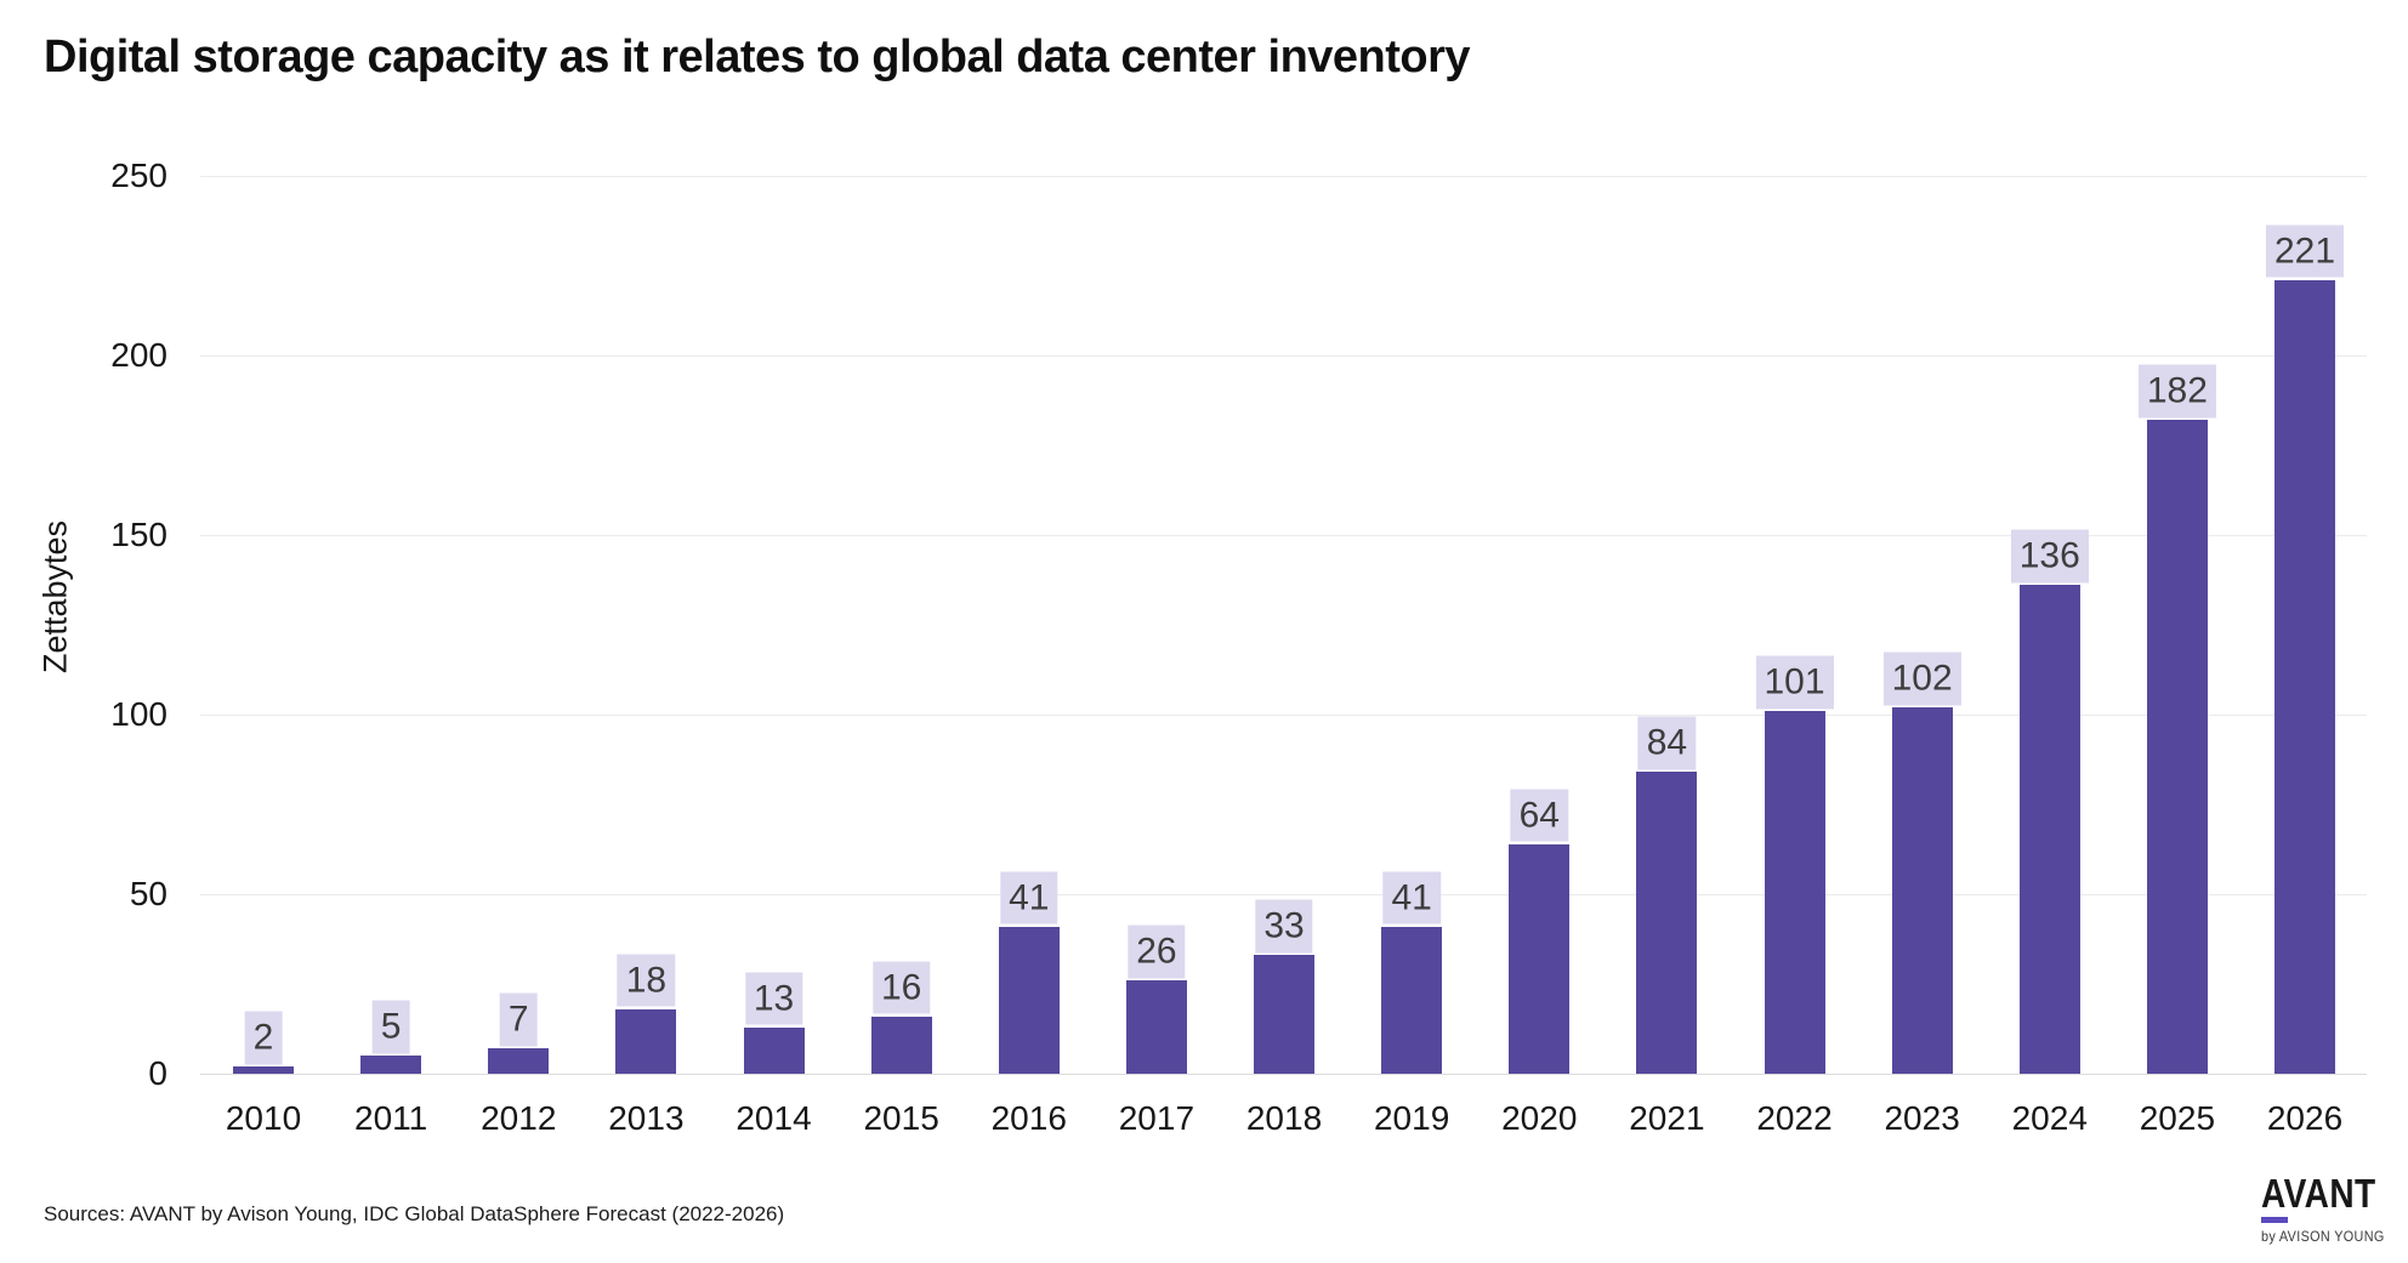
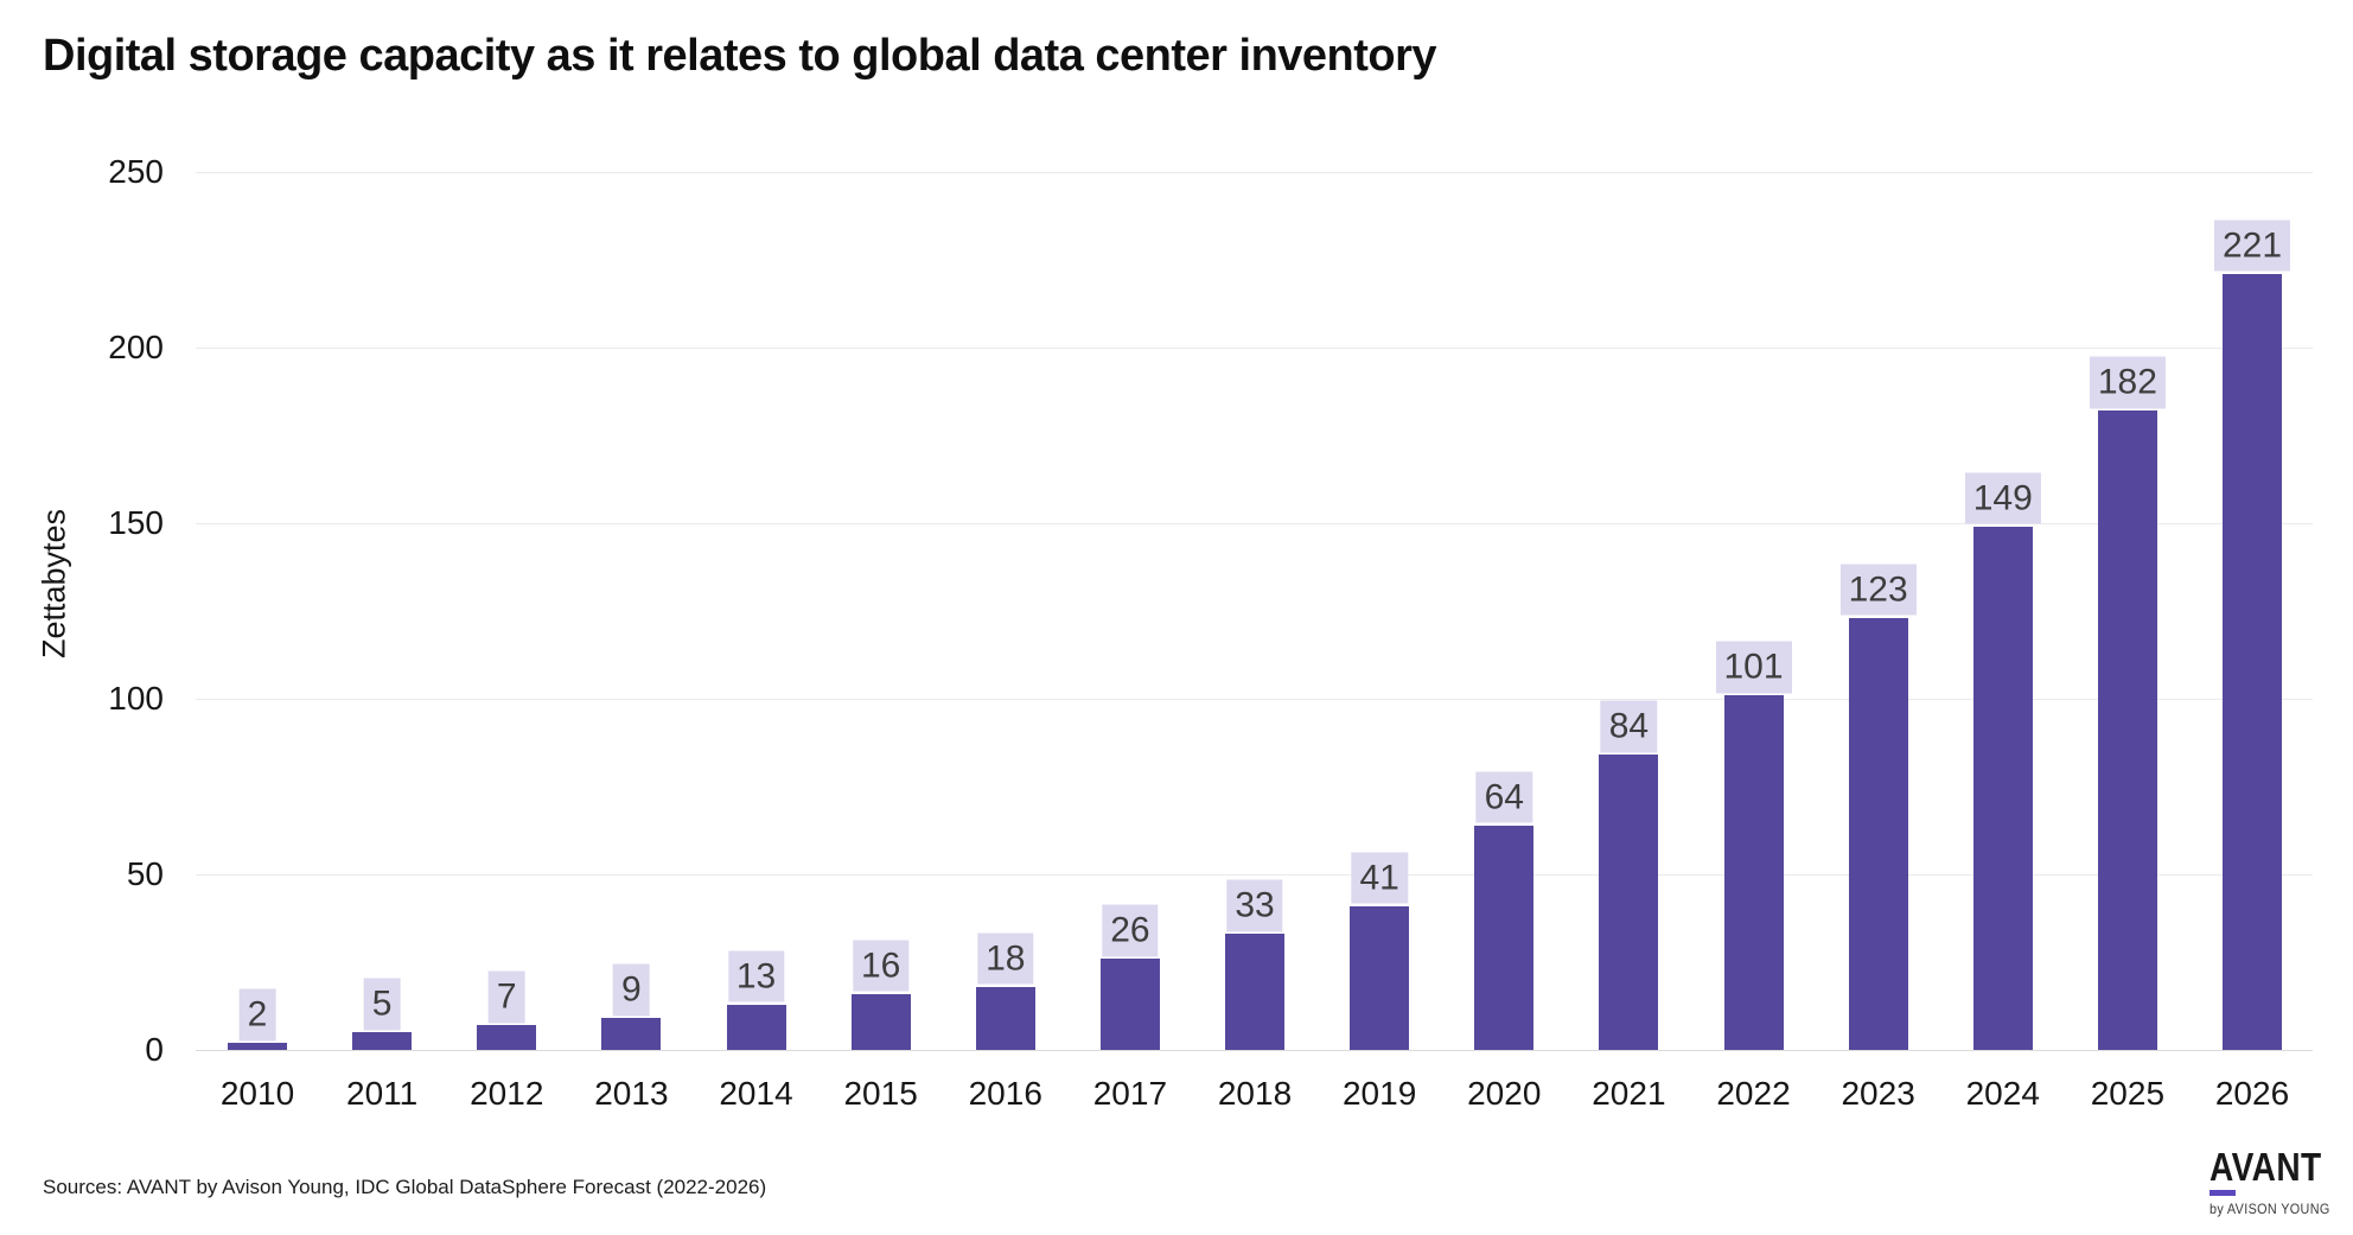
2013: 18 -> 9
2016: 41 -> 18
2023: 102 -> 123
2024: 136 -> 149
